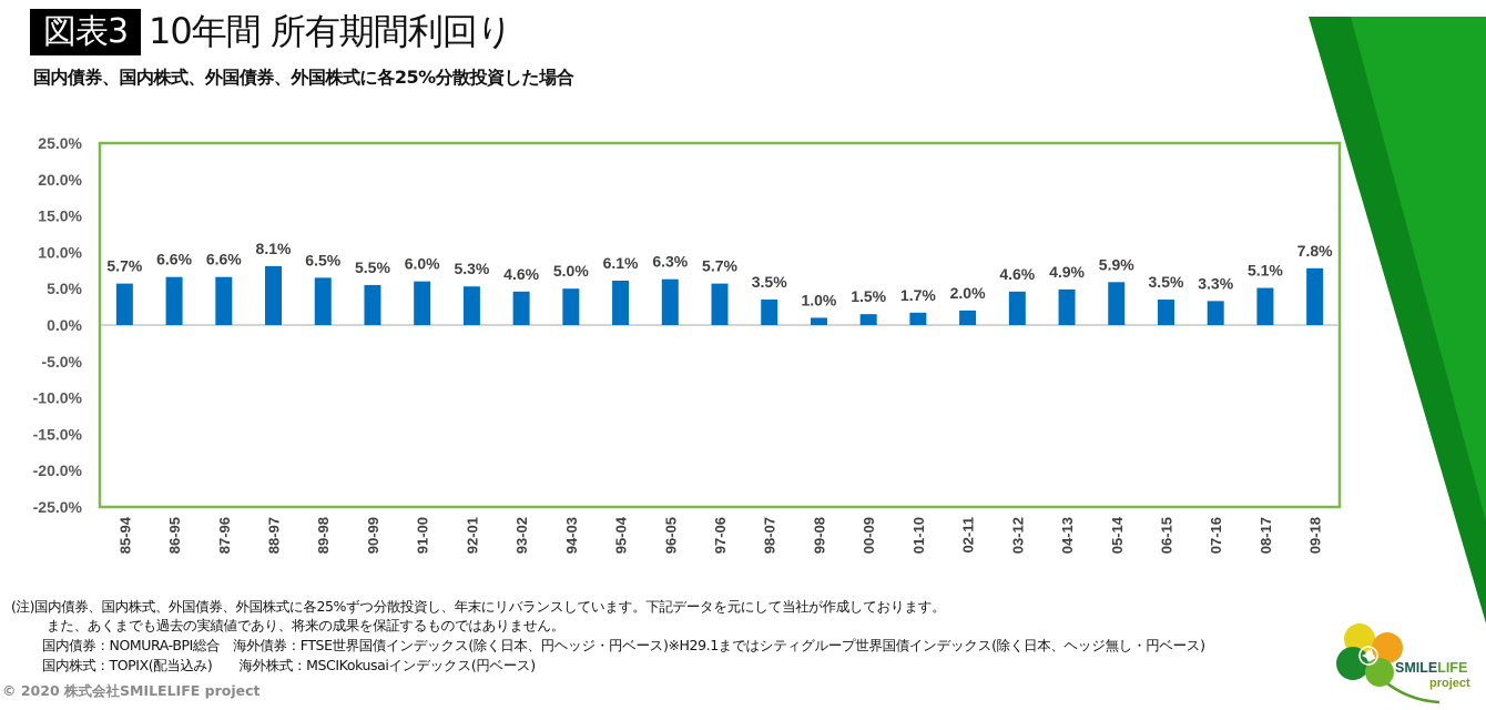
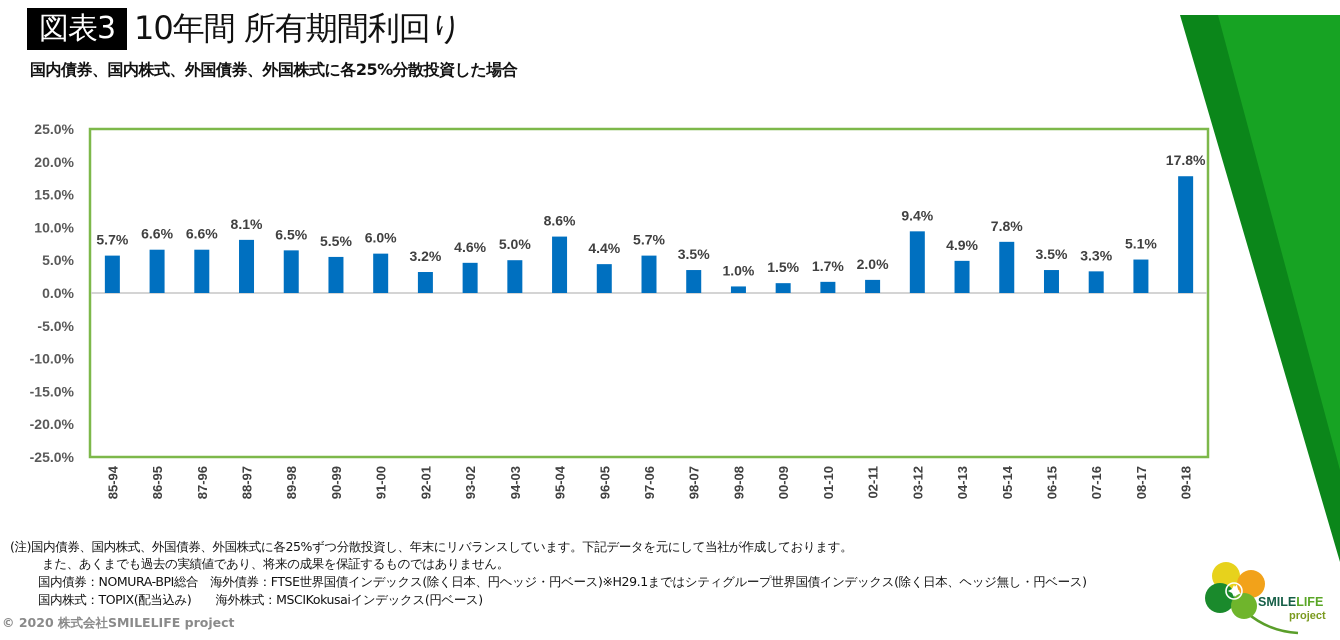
92-01: 5.3% -> 3.2%
95-04: 6.1% -> 8.6%
96-05: 6.3% -> 4.4%
03-12: 4.6% -> 9.4%
05-14: 5.9% -> 7.8%
09-18: 7.8% -> 17.8%
